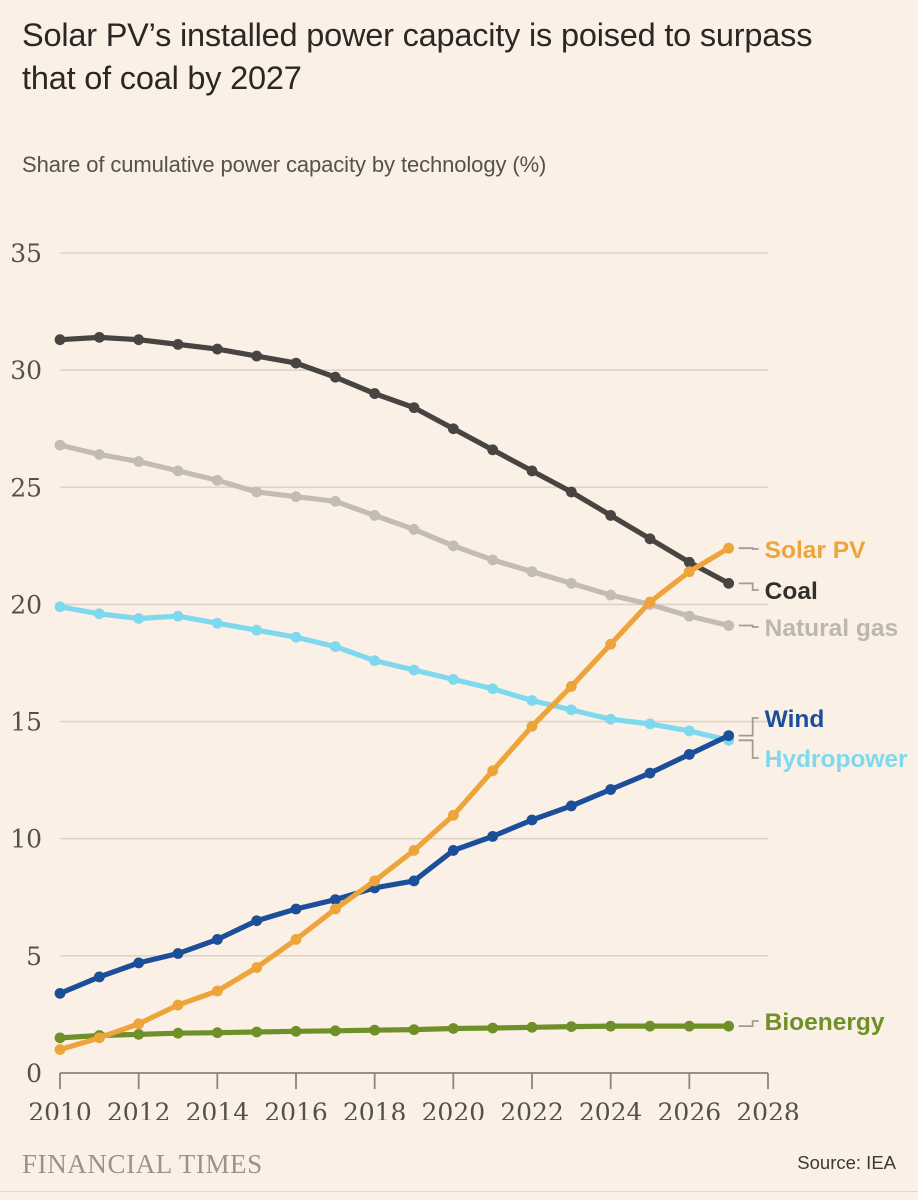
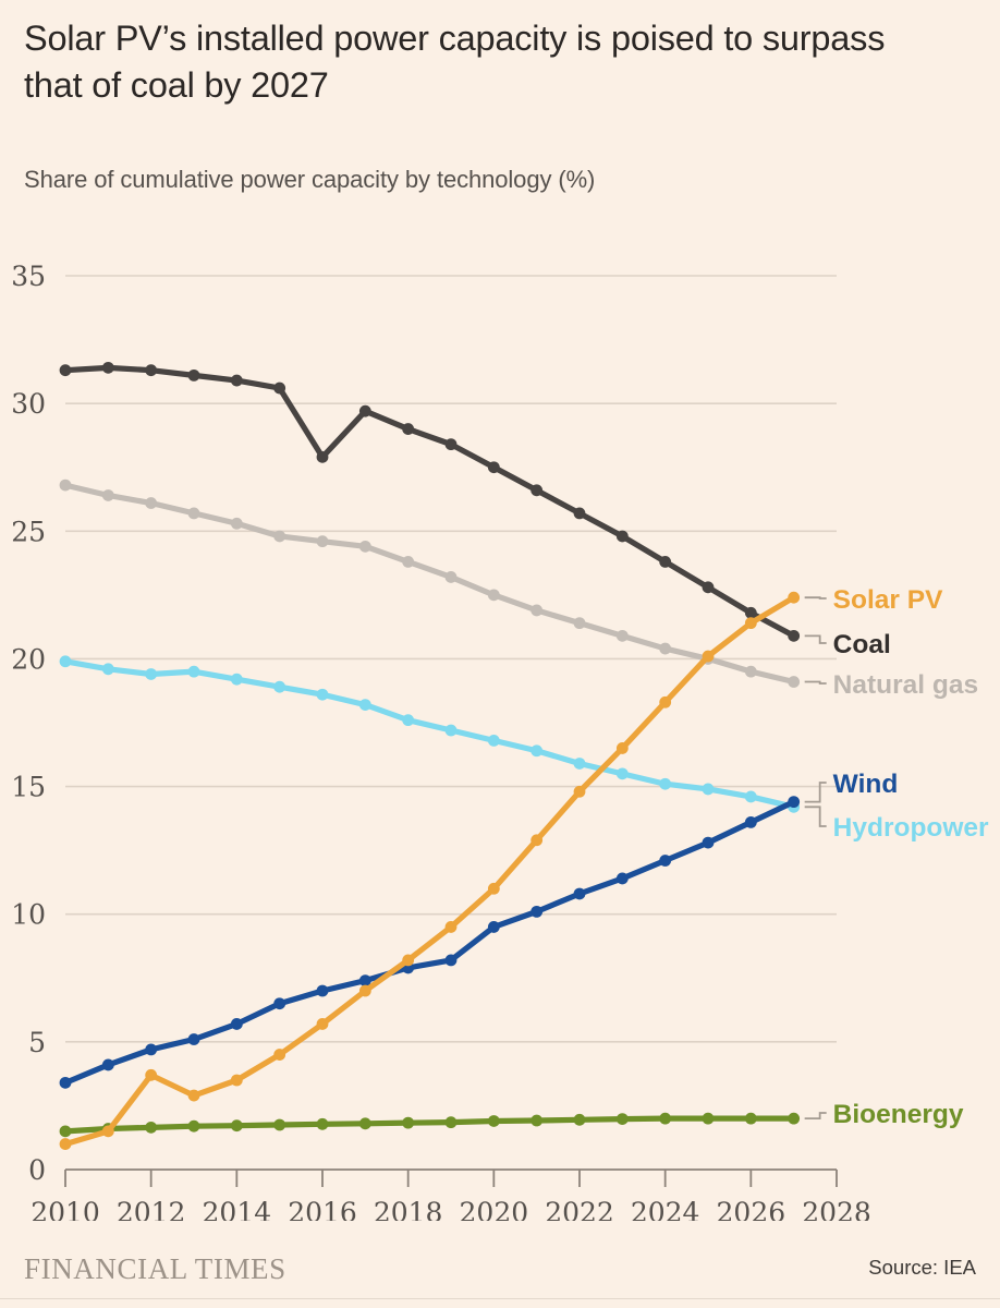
Solar PV/2012: 2.1 -> 3.7
Coal/2016: 30.3 -> 27.9
